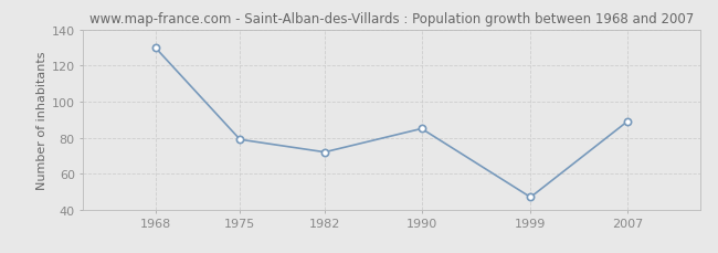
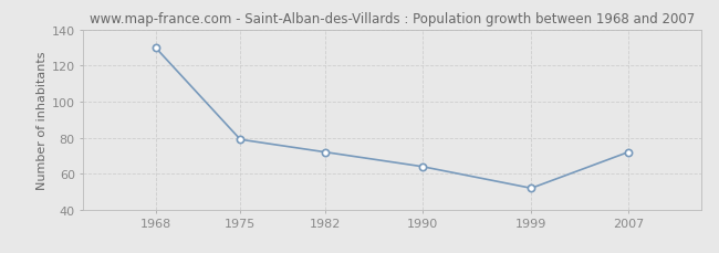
1990: 85 -> 64
1999: 47 -> 52
2007: 89 -> 72
